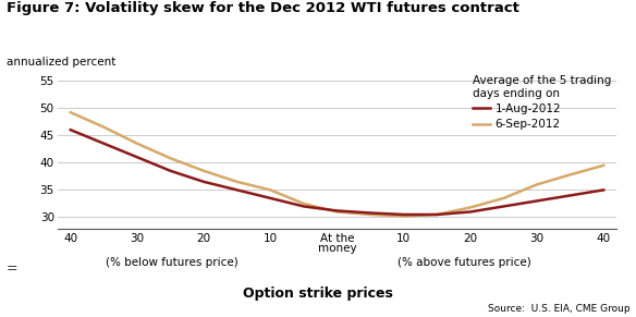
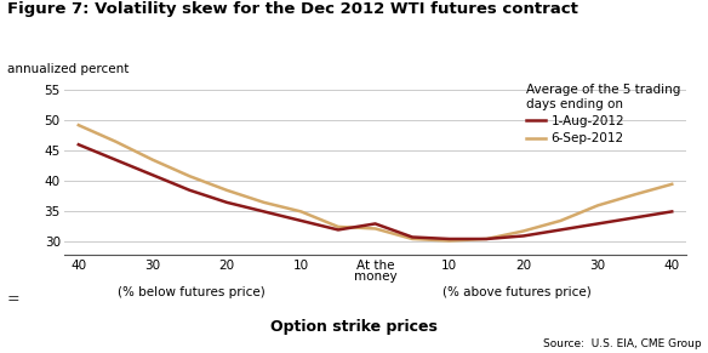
1-Aug-2012/At the money: 31.2 -> 33.0
6-Sep-2012/At the money: 31.0 -> 32.2
